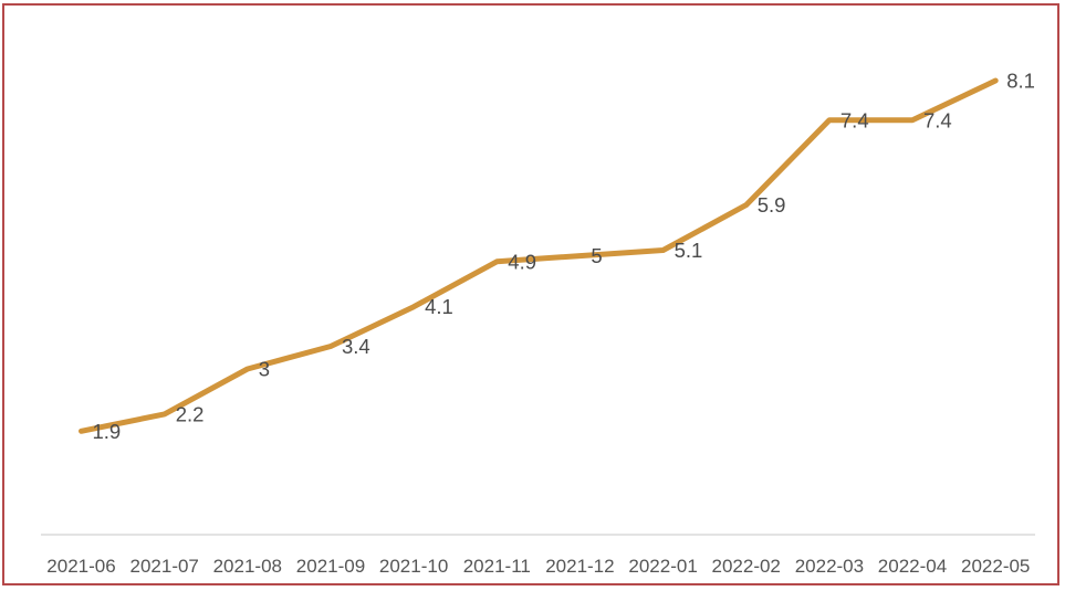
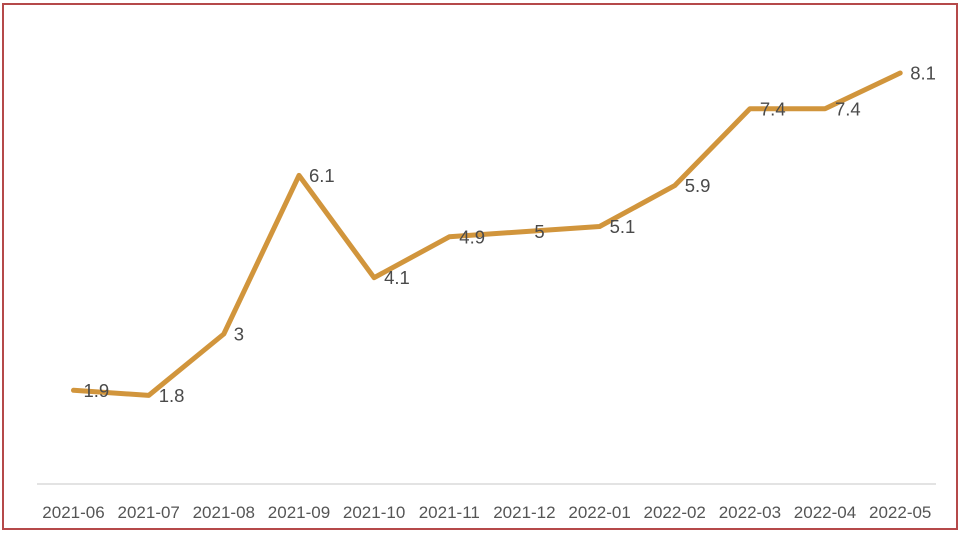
2021-07: 2.2 -> 1.8
2021-09: 3.4 -> 6.1
